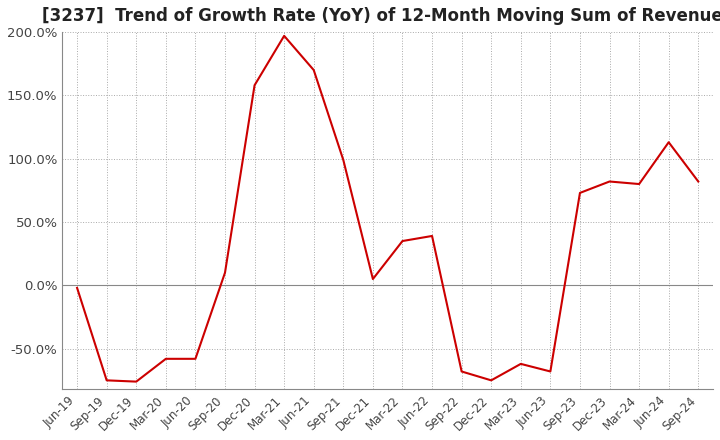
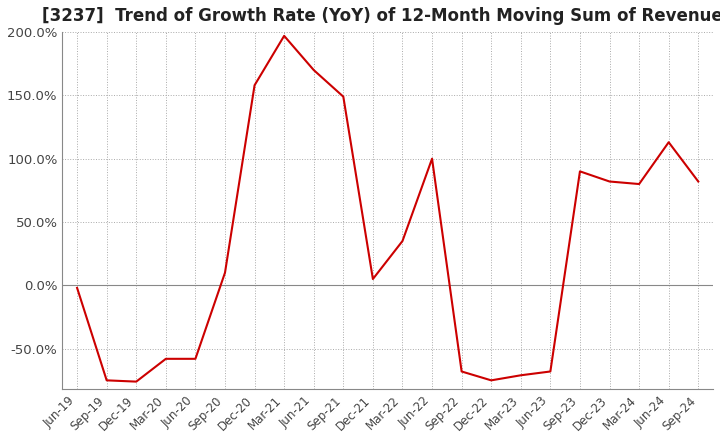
Sep-21: 99% -> 149%
Jun-22: 39% -> 100%
Mar-23: -62% -> -71%
Sep-23: 73% -> 90%
